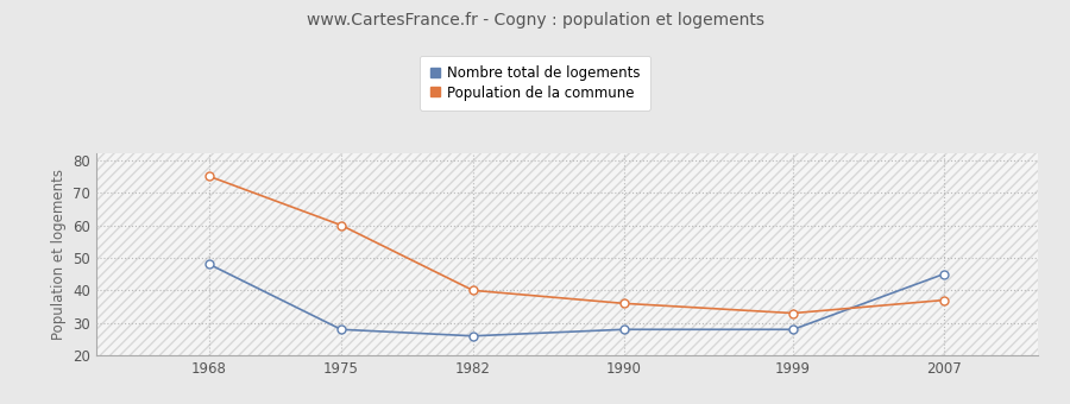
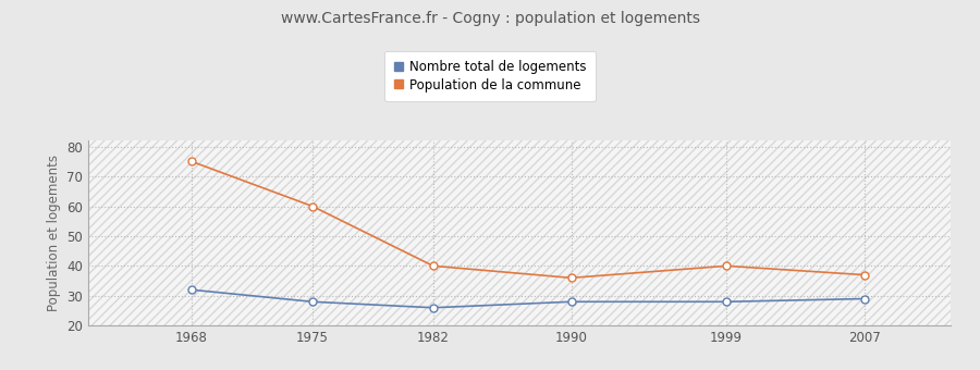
Nombre total de logements/1968: 48 -> 32
Population de la commune/1999: 33 -> 40
Nombre total de logements/2007: 45 -> 29
